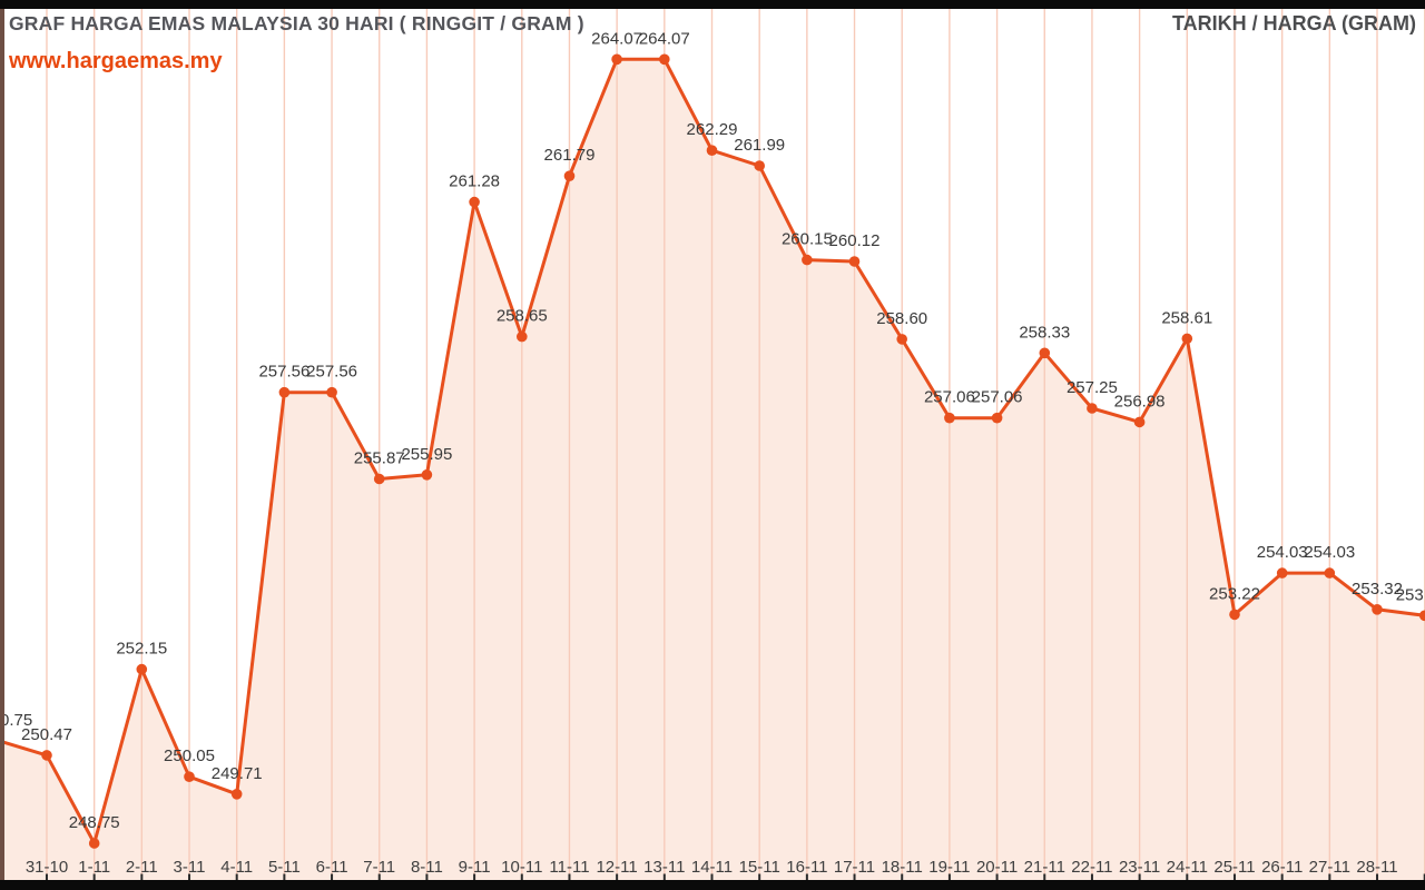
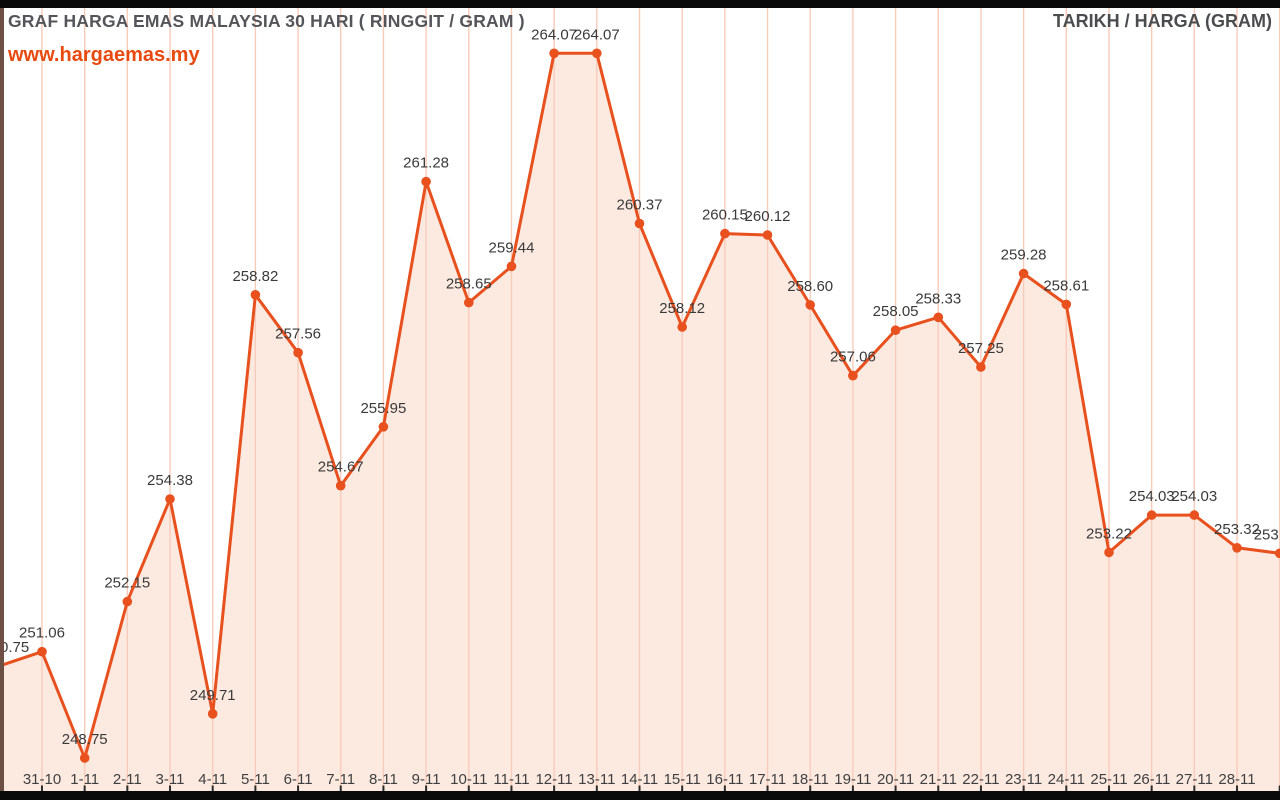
31-10: 250.47 -> 251.06
3-11: 250.05 -> 254.38
5-11: 257.56 -> 258.82
7-11: 255.87 -> 254.67
11-11: 261.79 -> 259.44
14-11: 262.29 -> 260.37
15-11: 261.99 -> 258.12
20-11: 257.06 -> 258.05
23-11: 256.98 -> 259.28
